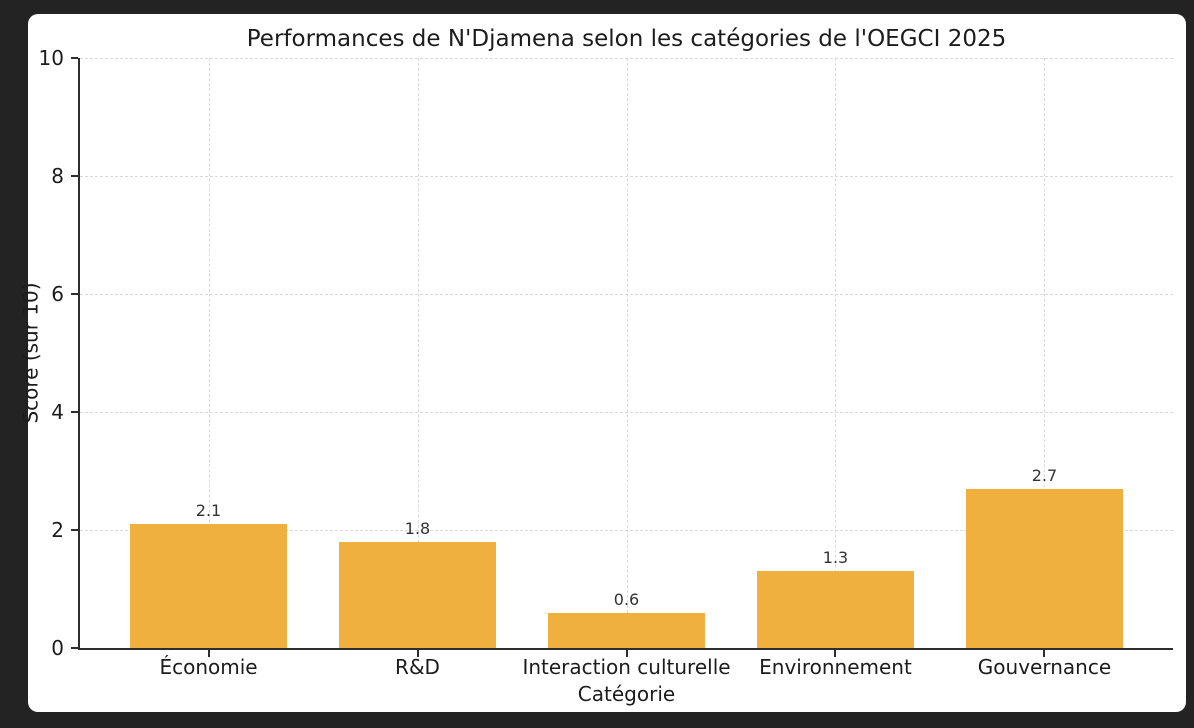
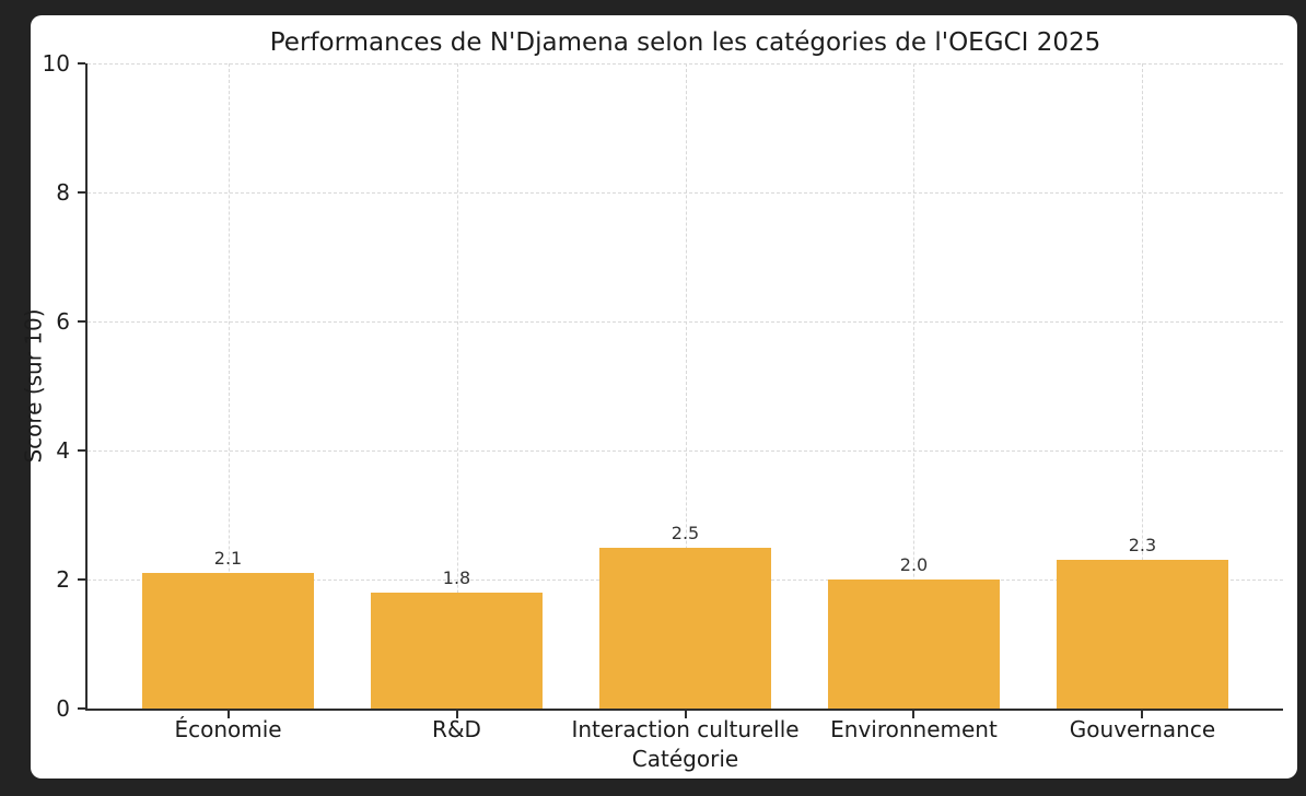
Interaction culturelle: 0.6 -> 2.5
Environnement: 1.3 -> 2.0
Gouvernance: 2.7 -> 2.3
